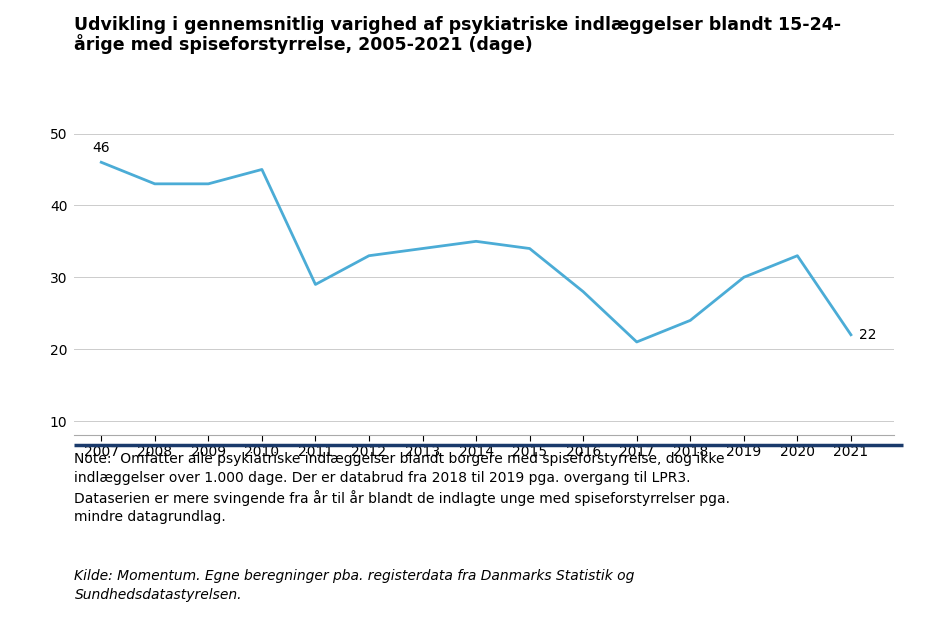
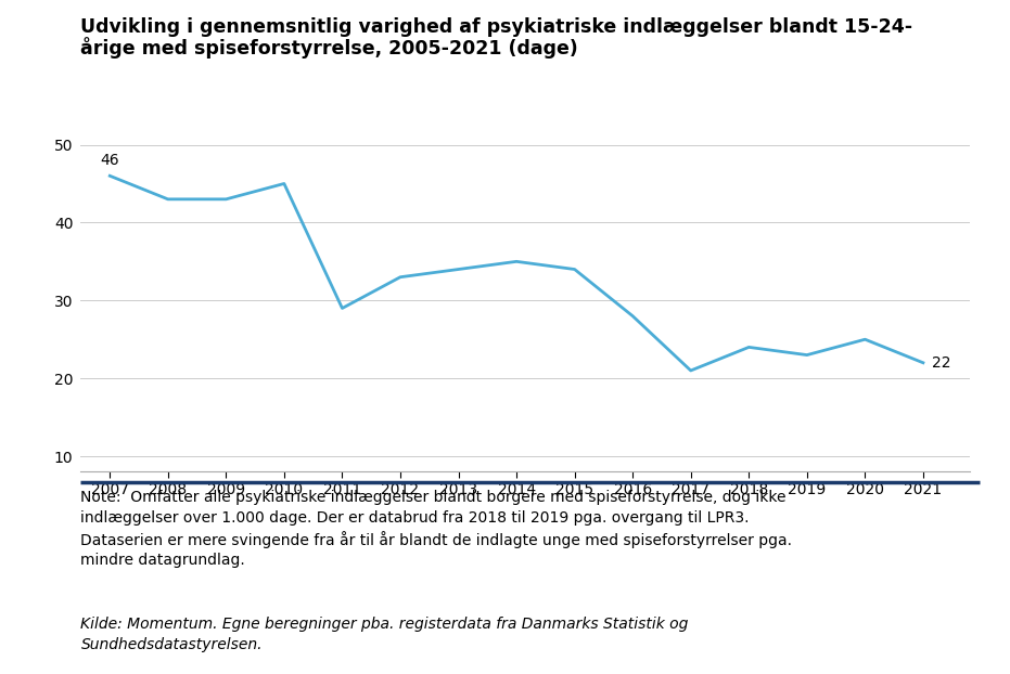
2019: 30 -> 23
2020: 33 -> 25
